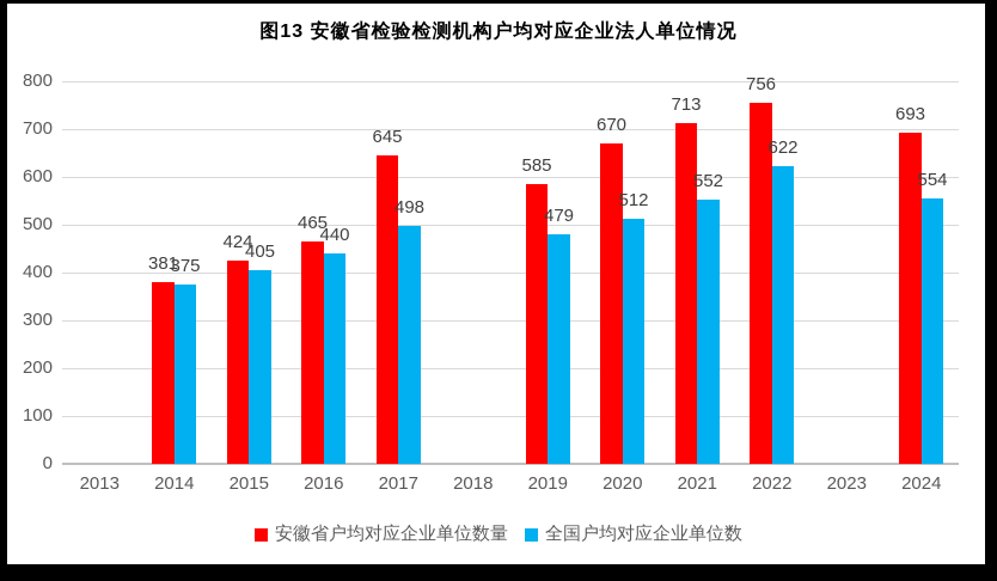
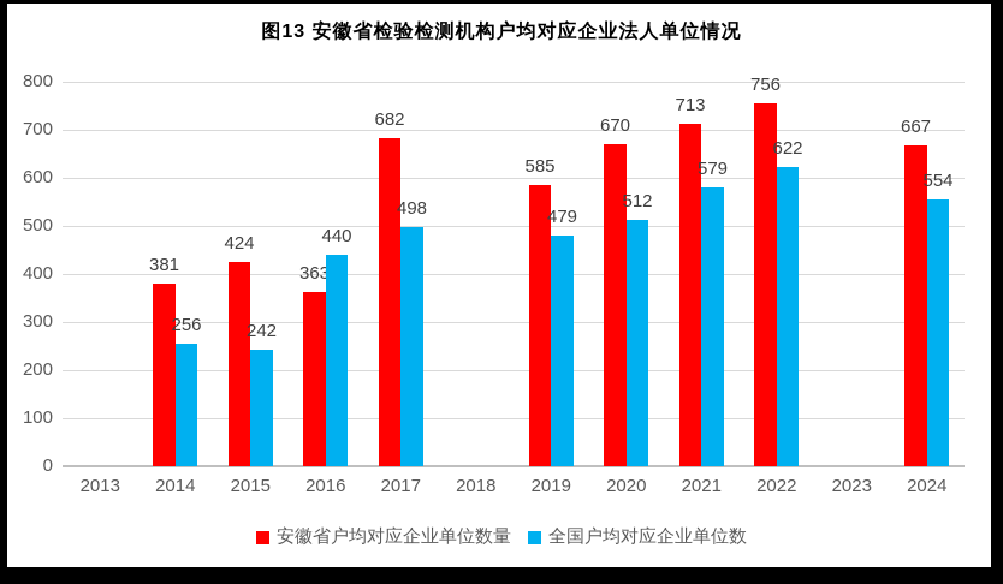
全国户均对应企业单位数/2014: 375 -> 256
全国户均对应企业单位数/2015: 405 -> 242
安徽省户均对应企业单位数量/2016: 465 -> 363
安徽省户均对应企业单位数量/2017: 645 -> 682
全国户均对应企业单位数/2021: 552 -> 579
安徽省户均对应企业单位数量/2024: 693 -> 667
